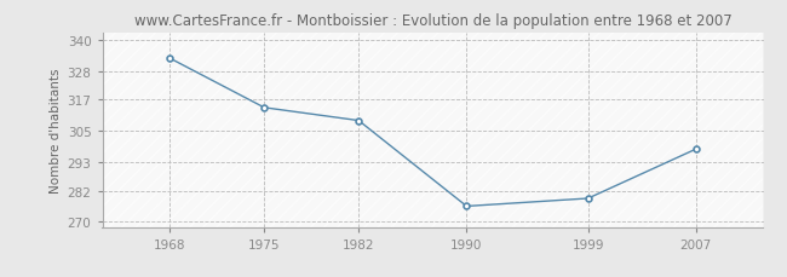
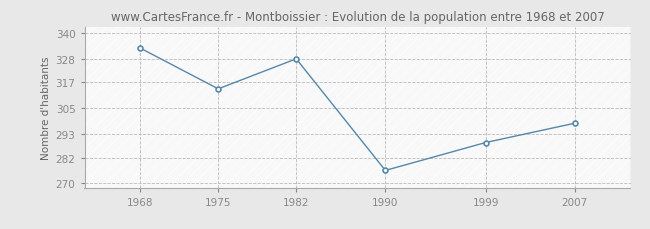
1982: 309 -> 328
1999: 279 -> 289
